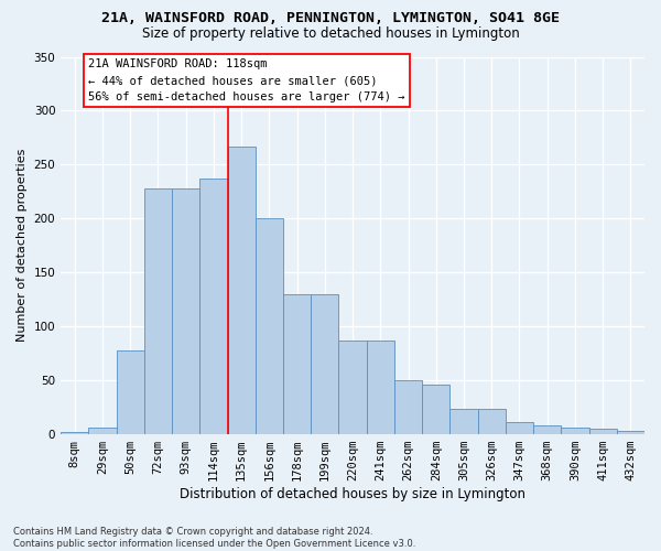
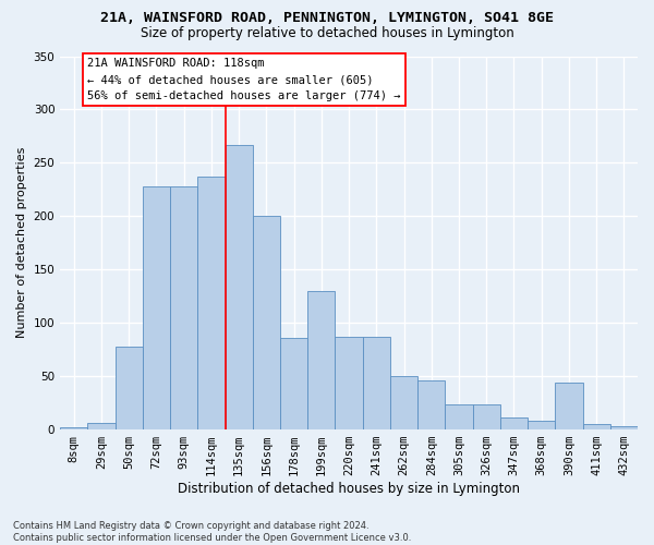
178sqm: 130 -> 86
390sqm: 6 -> 44
